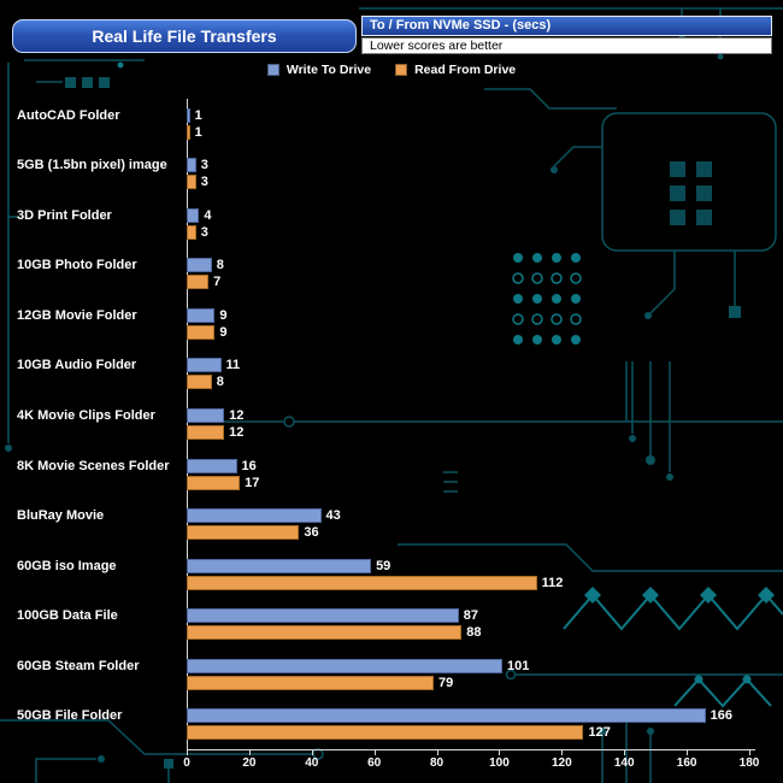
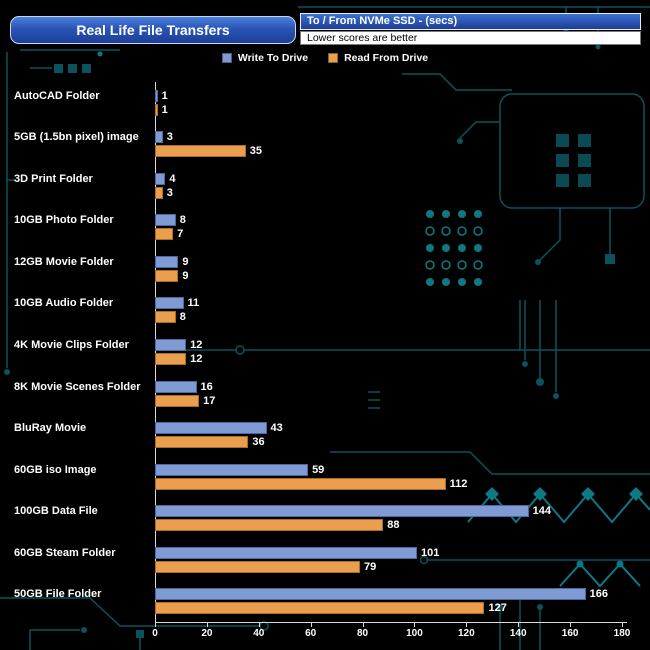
Read From Drive/5GB (1.5bn pixel) image: 3 -> 35
Write To Drive/100GB Data File: 87 -> 144
